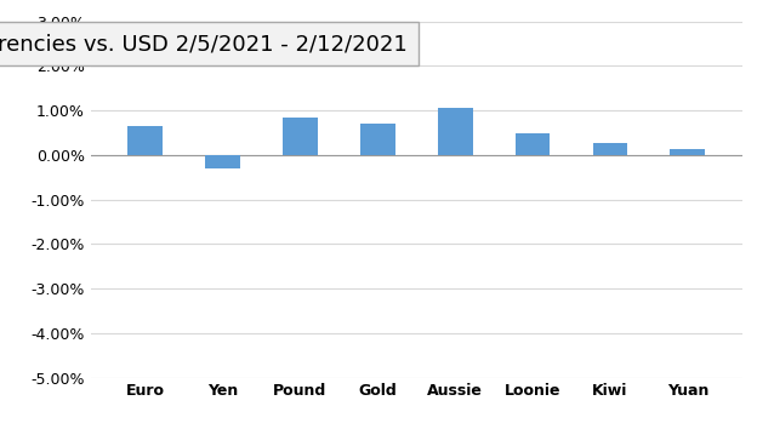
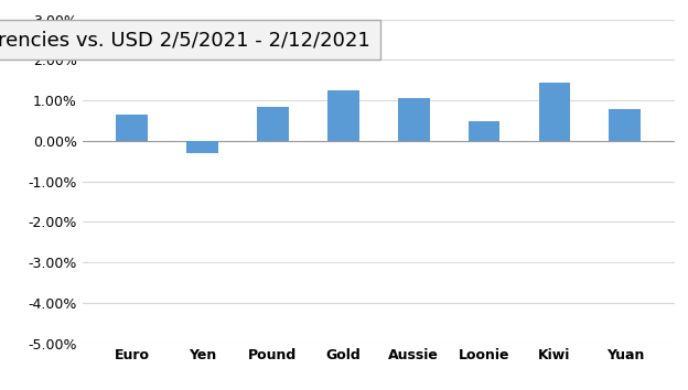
Gold: 0.70% -> 1.25%
Kiwi: 0.28% -> 1.45%
Yuan: 0.12% -> 0.80%
